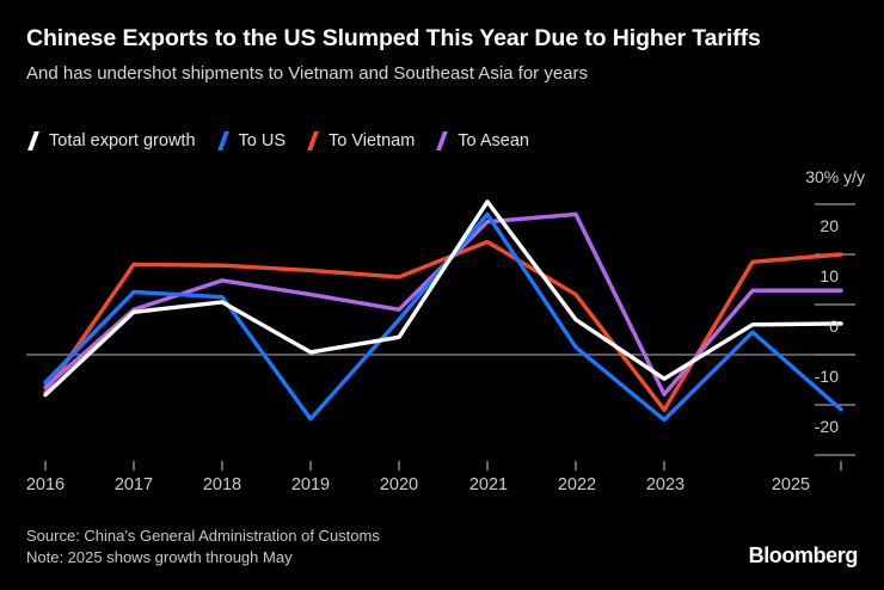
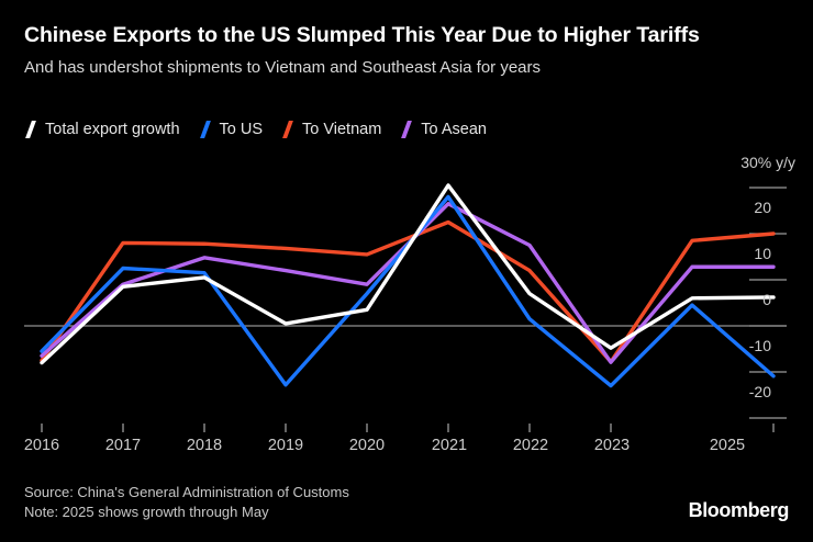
To Asean/2022: 28 -> 18
To Vietnam/2023: -11 -> -8
